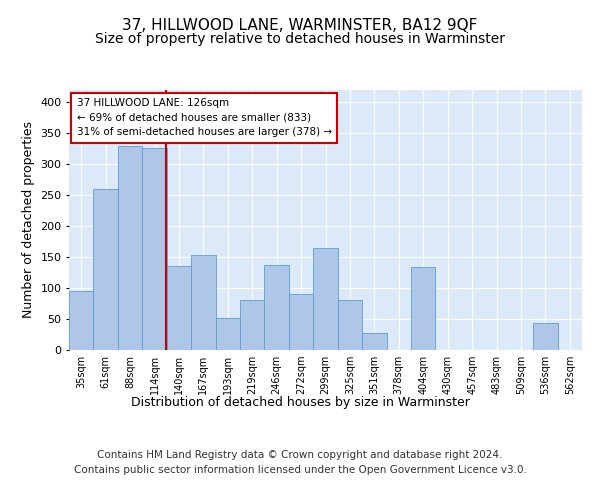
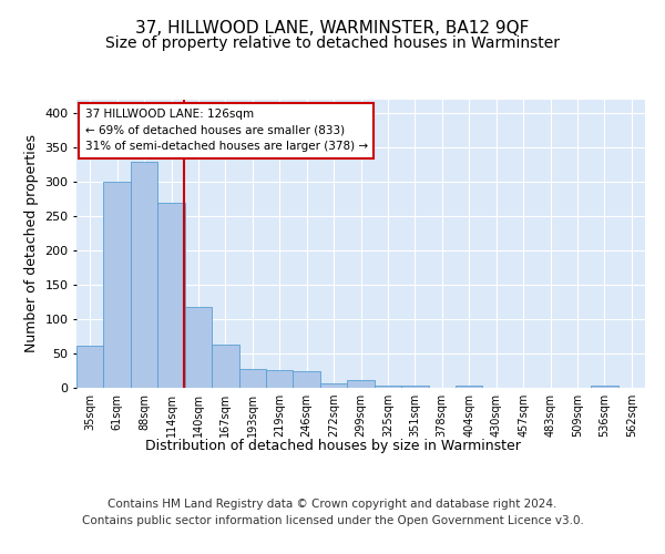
35sqm: 96 -> 62
61sqm: 260 -> 300
114sqm: 326 -> 270
140sqm: 136 -> 118
167sqm: 154 -> 63
193sqm: 52 -> 27
219sqm: 80 -> 26
246sqm: 138 -> 25
272sqm: 90 -> 6
299sqm: 164 -> 12
325sqm: 80 -> 4
351sqm: 28 -> 4
404sqm: 134 -> 3
536sqm: 44 -> 3
